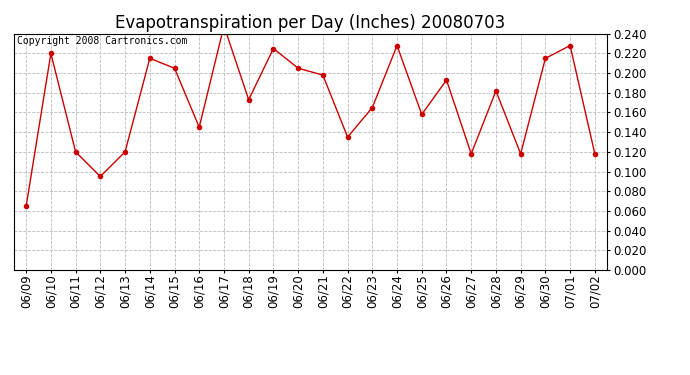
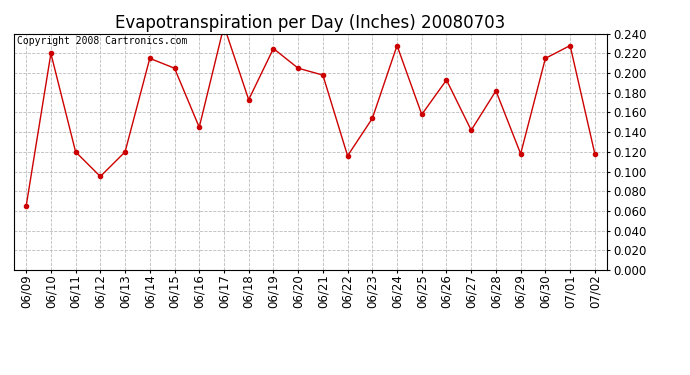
06/22: 0.135 -> 0.116
06/23: 0.165 -> 0.154
06/27: 0.118 -> 0.142
